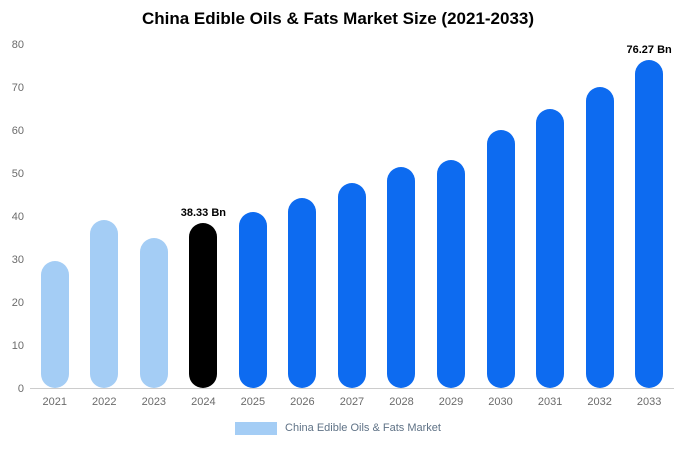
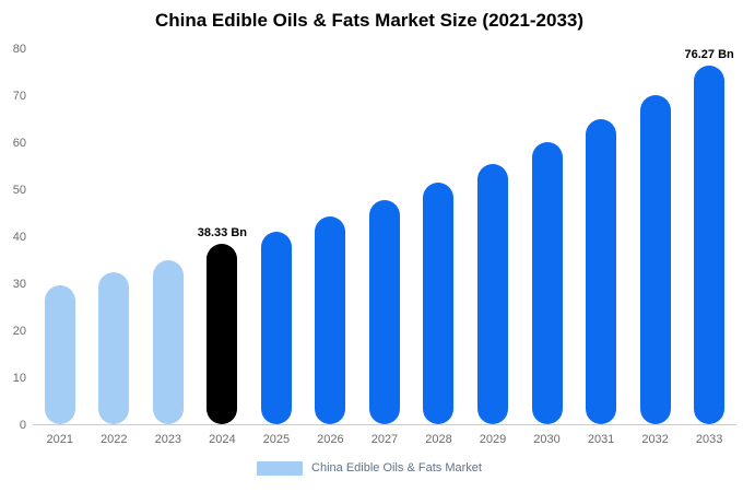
2022: 39 -> 32
2029: 53 -> 55
